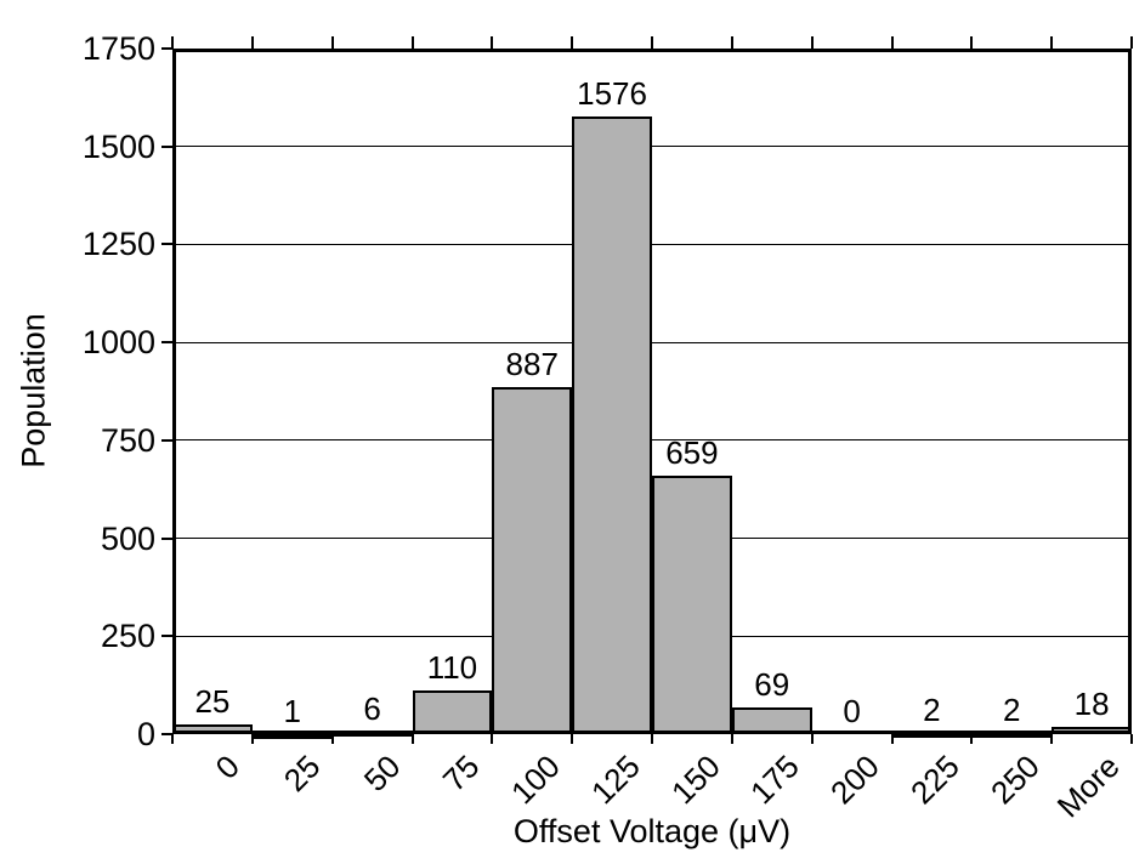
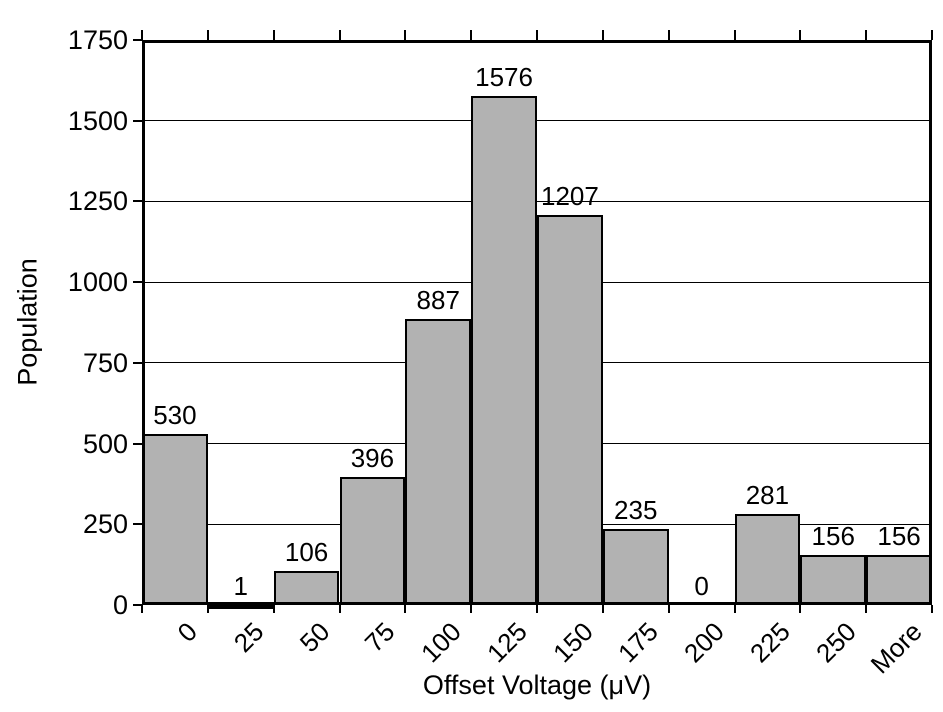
0: 25 -> 530
50: 6 -> 106
75: 110 -> 396
150: 659 -> 1207
175: 69 -> 235
225: 2 -> 281
250: 2 -> 156
More: 18 -> 156
